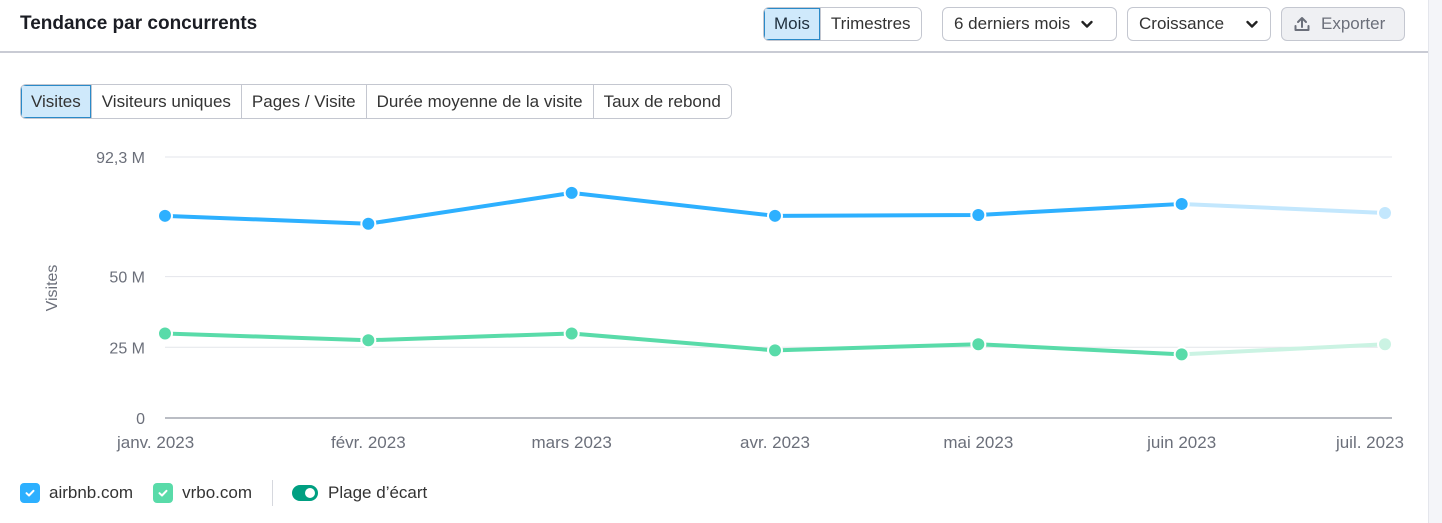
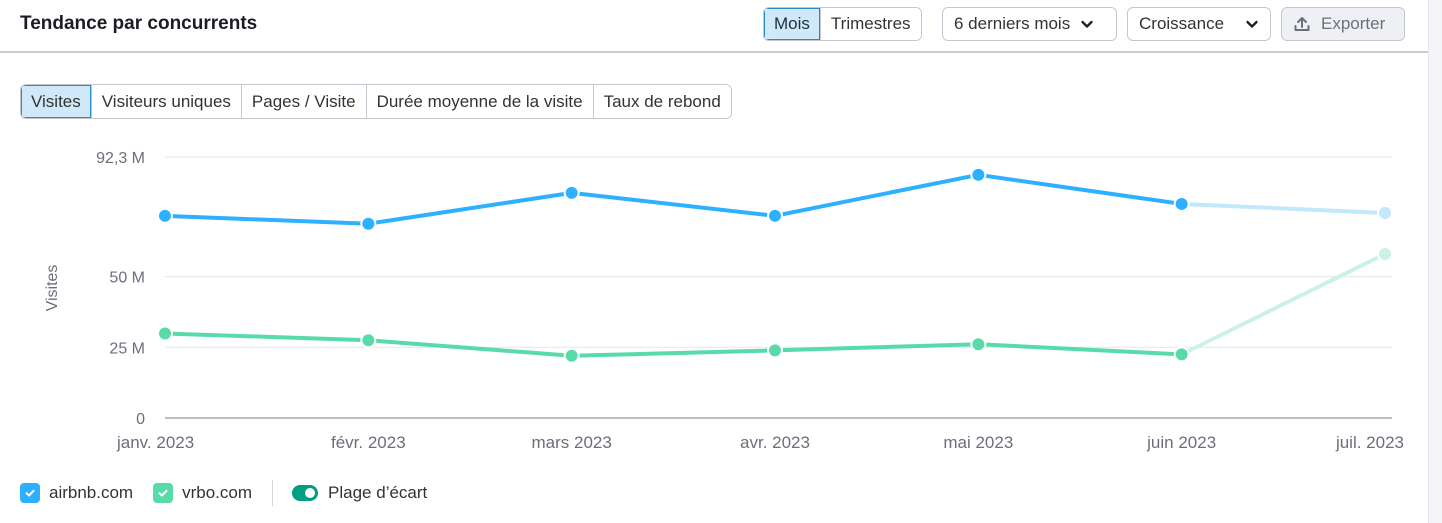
vrbo.com/mars 2023: 30M -> 22M
airbnb.com/mai 2023: 72M -> 86M
vrbo.com/juil. 2023: 26M -> 58M
